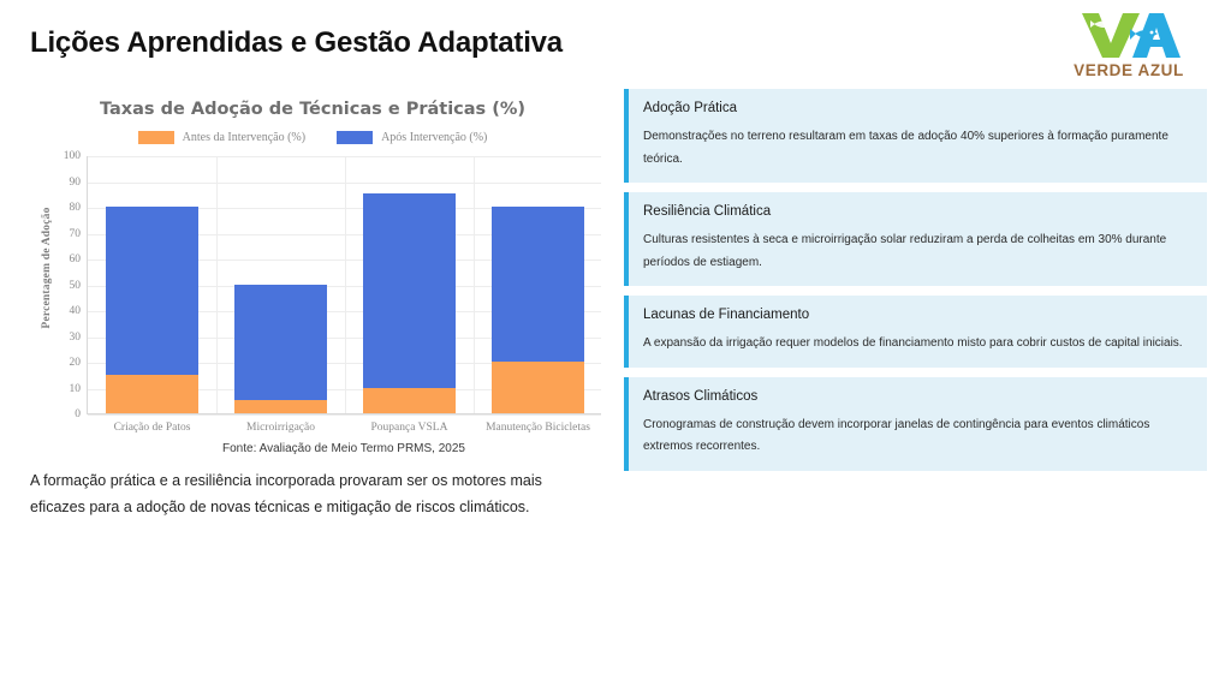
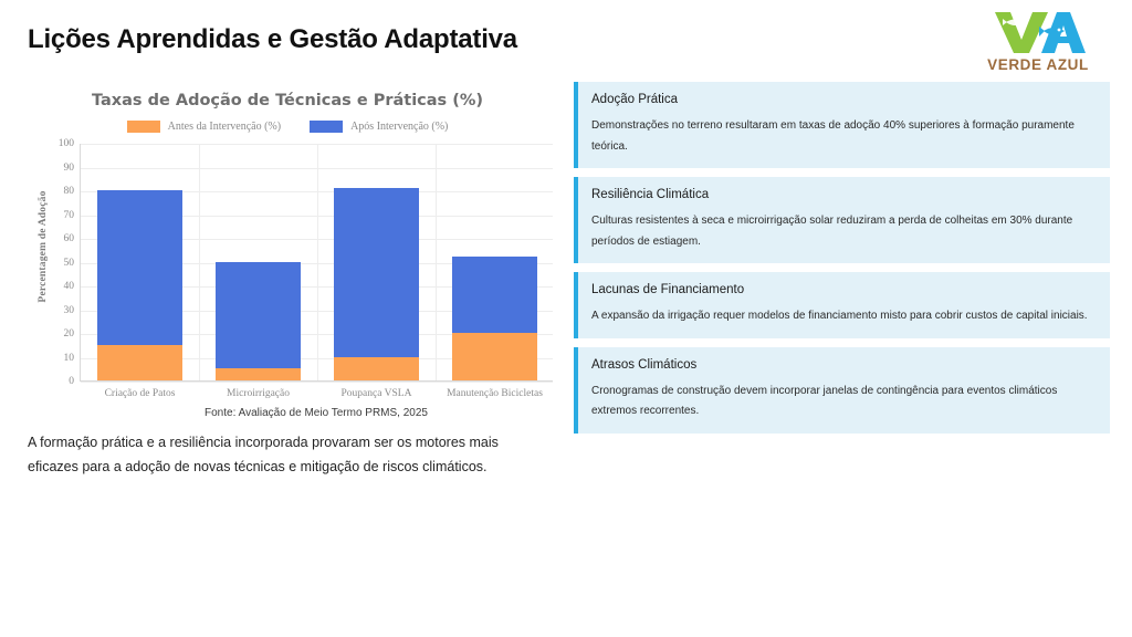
Após Intervenção (%)/Poupança VSLA: 85 -> 81
Após Intervenção (%)/Manutenção Bicicletas: 80 -> 52
